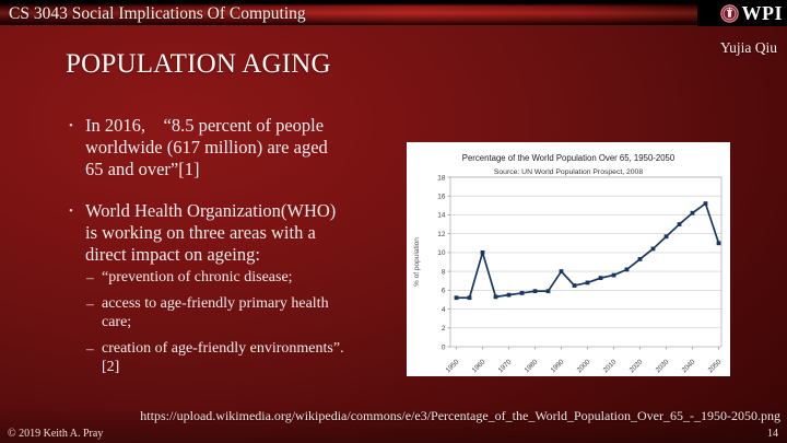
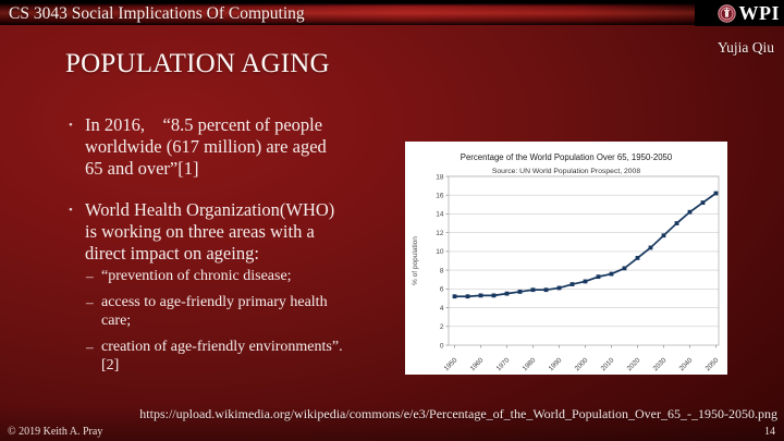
1960: 10 -> 5
1990: 8 -> 6
2050: 11 -> 16
